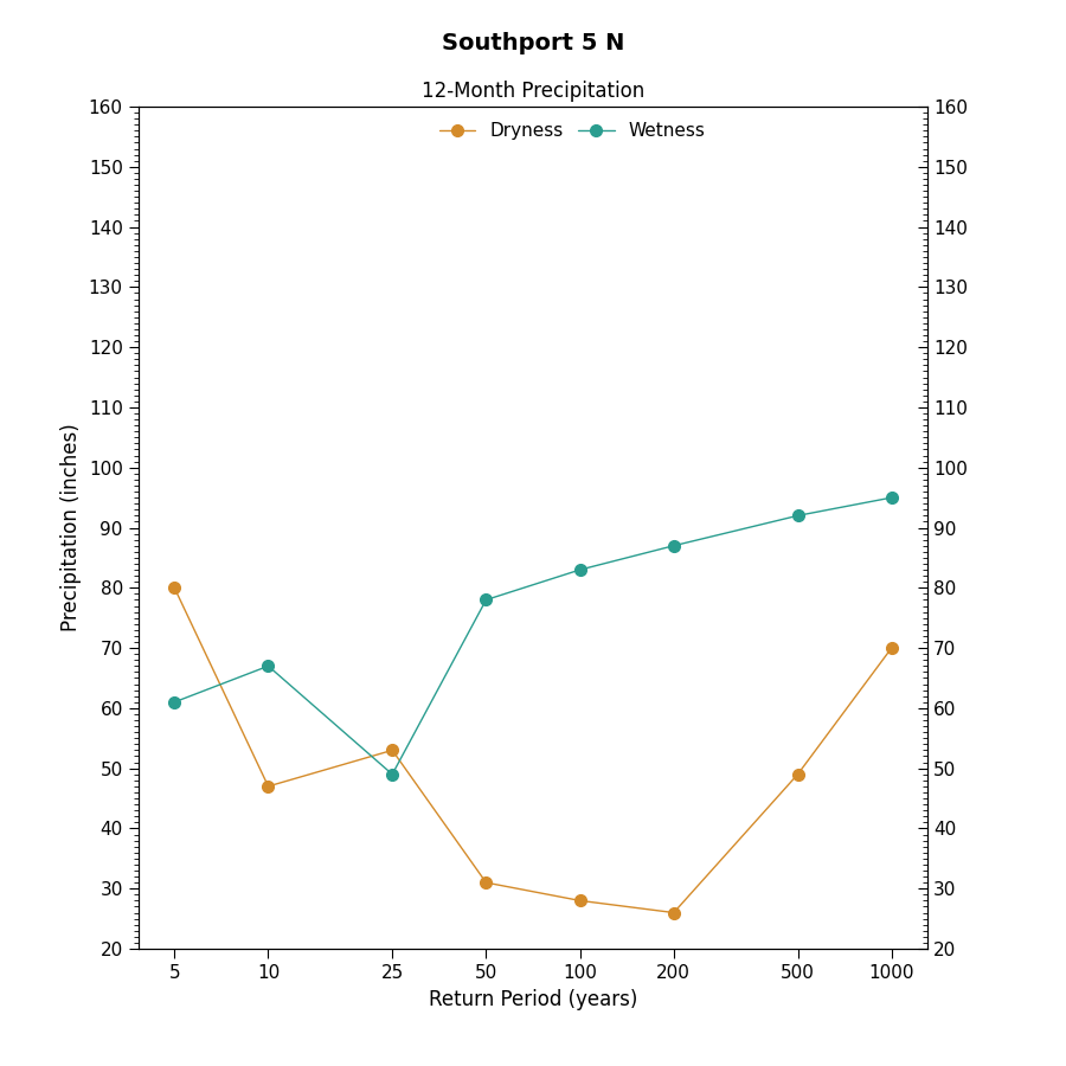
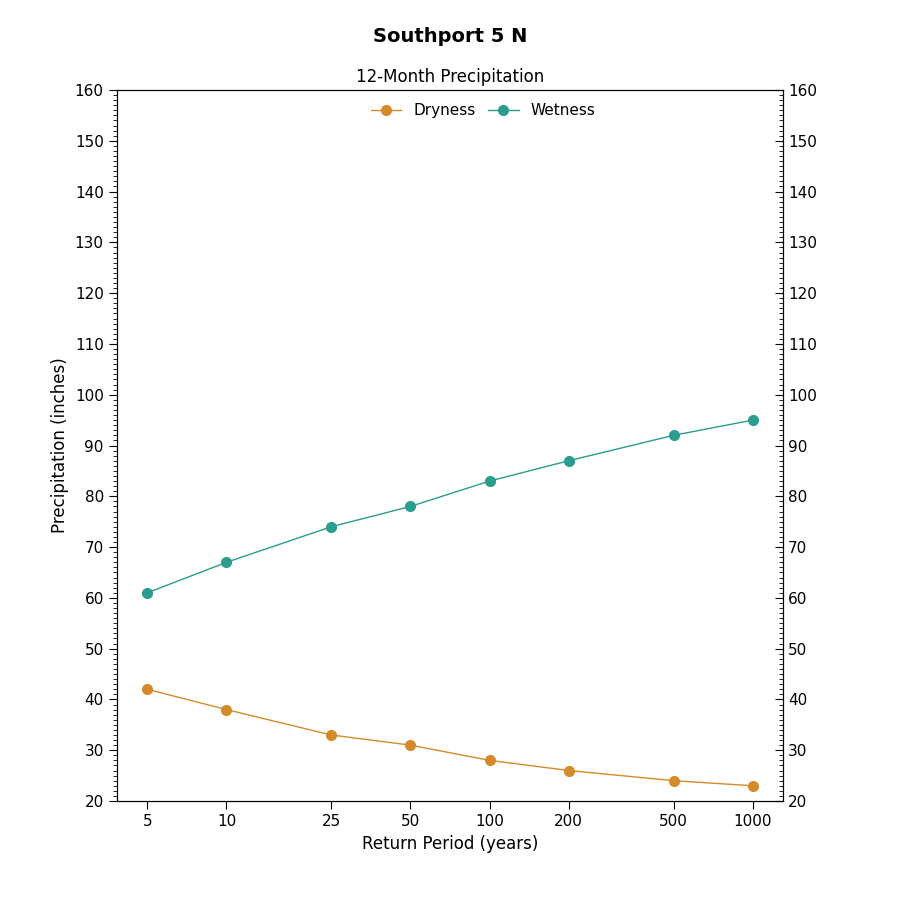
Dryness/5: 80 -> 42
Dryness/10: 47 -> 38
Wetness/25: 49 -> 74
Dryness/25: 53 -> 33
Dryness/500: 49 -> 24
Dryness/1000: 70 -> 23
